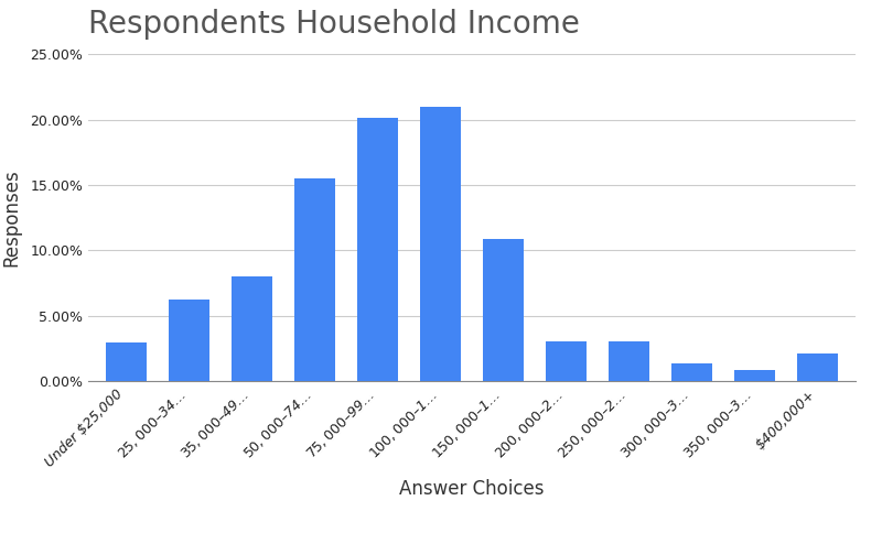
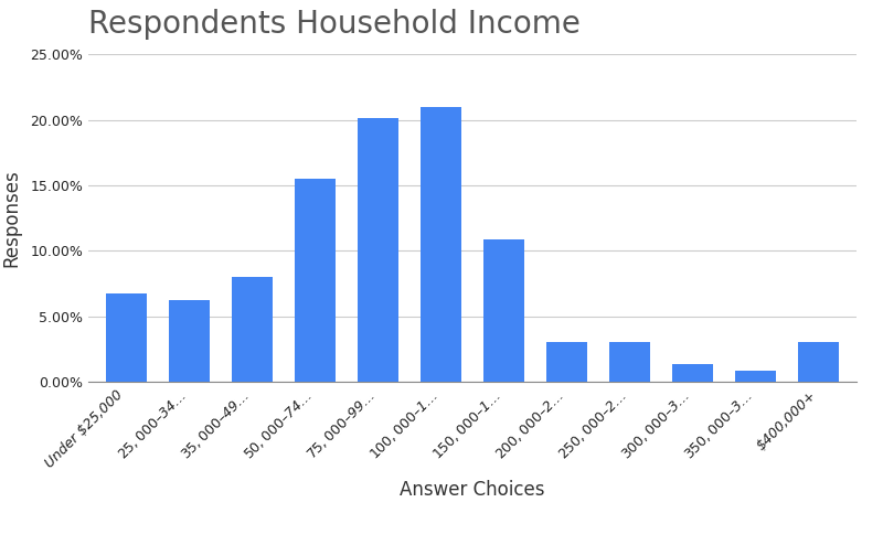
Under $25,000: 2.9% -> 6.7%
$400,000+: 2.1% -> 3.0%
